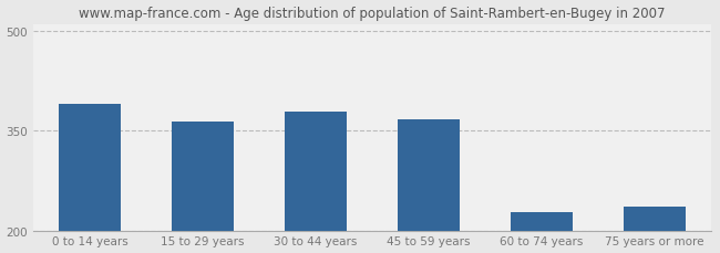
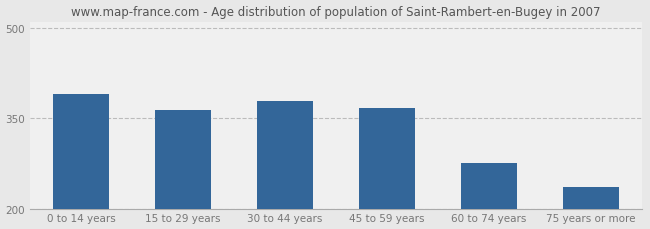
60 to 74 years: 228 -> 276
